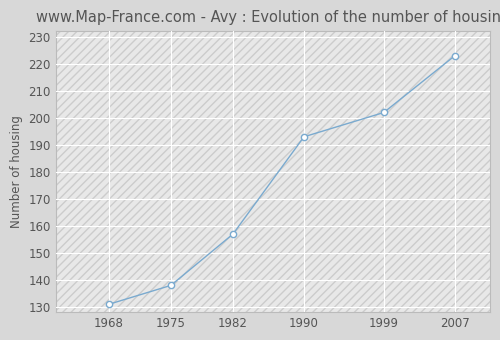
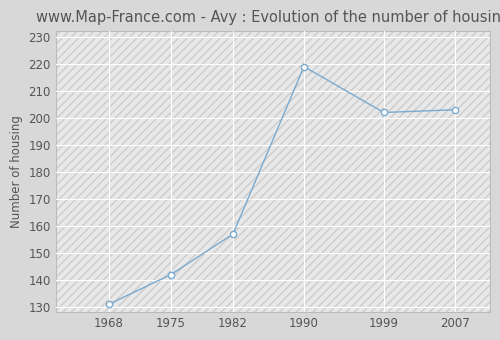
1975: 138 -> 142
1990: 193 -> 219
2007: 223 -> 203
